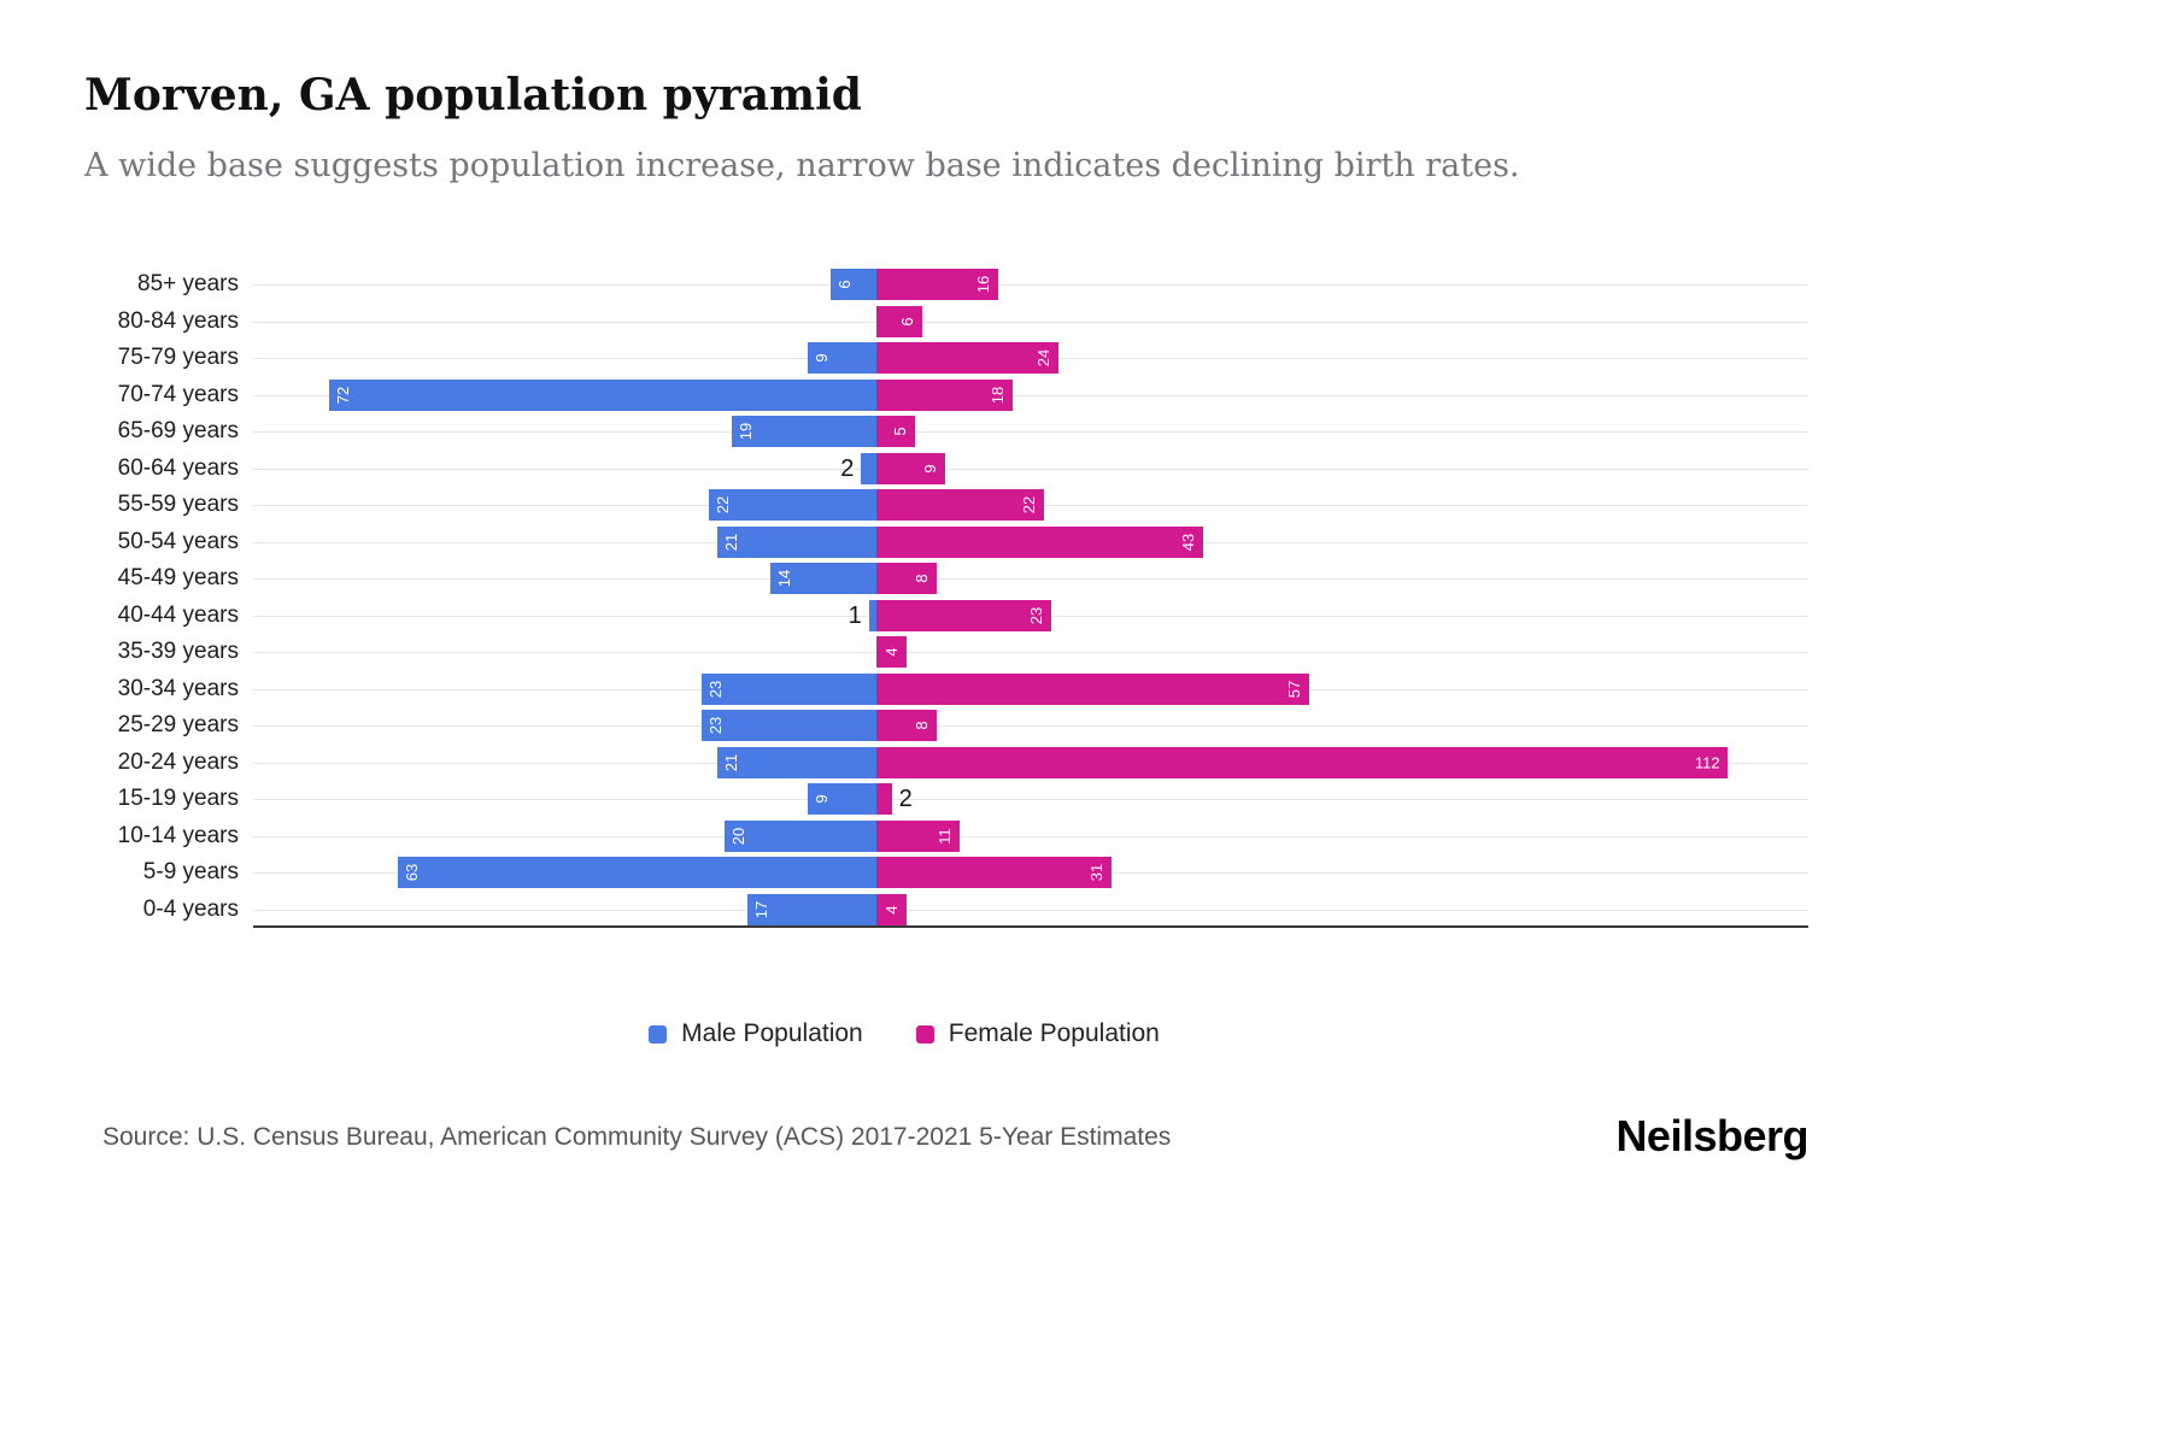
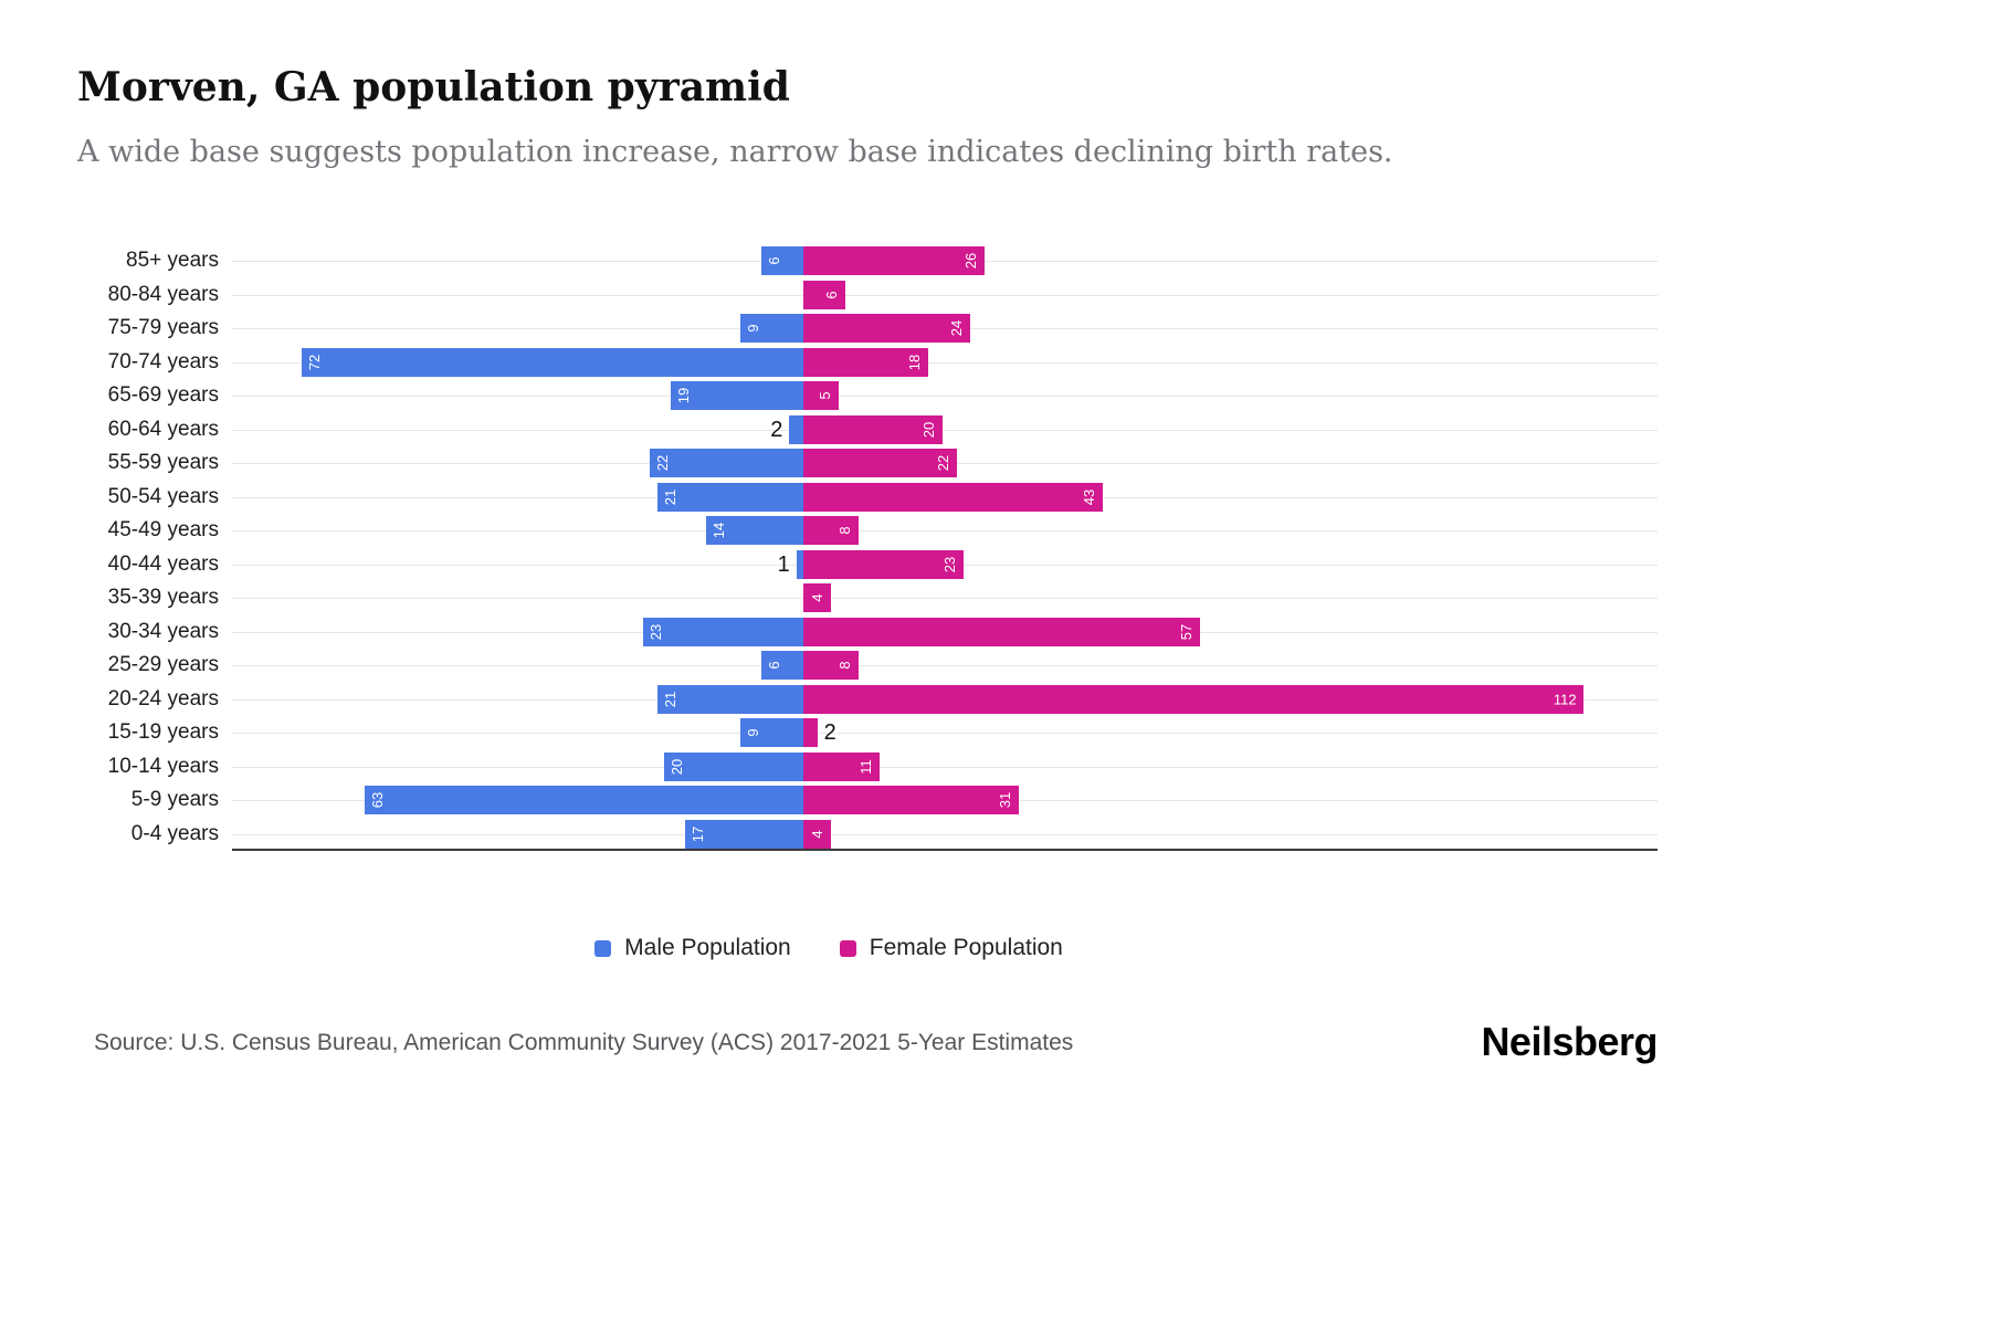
Female Population/85+ years: 16 -> 26
Female Population/60-64 years: 9 -> 20
Male Population/25-29 years: 23 -> 6
